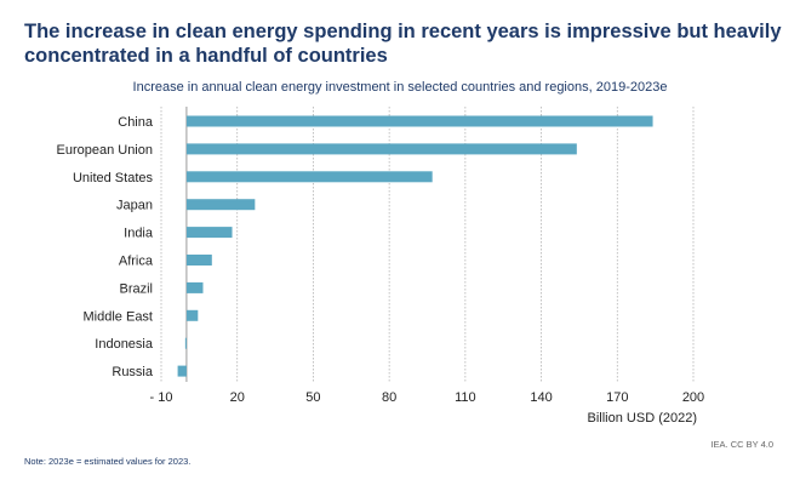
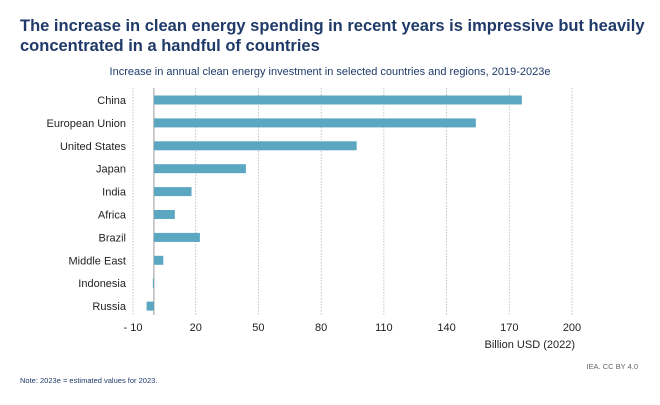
China: 184 -> 176
Japan: 27 -> 44
Brazil: 6 -> 22
